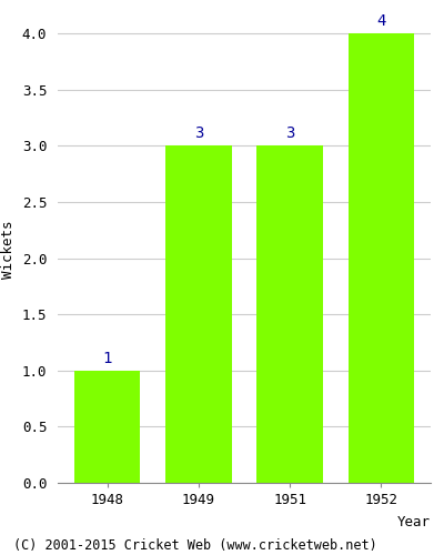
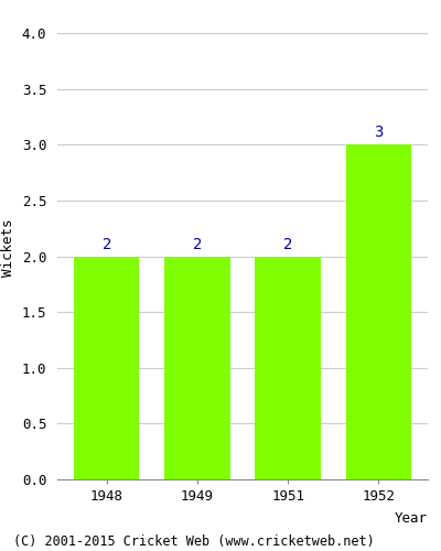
1948: 1 -> 2
1949: 3 -> 2
1951: 3 -> 2
1952: 4 -> 3
